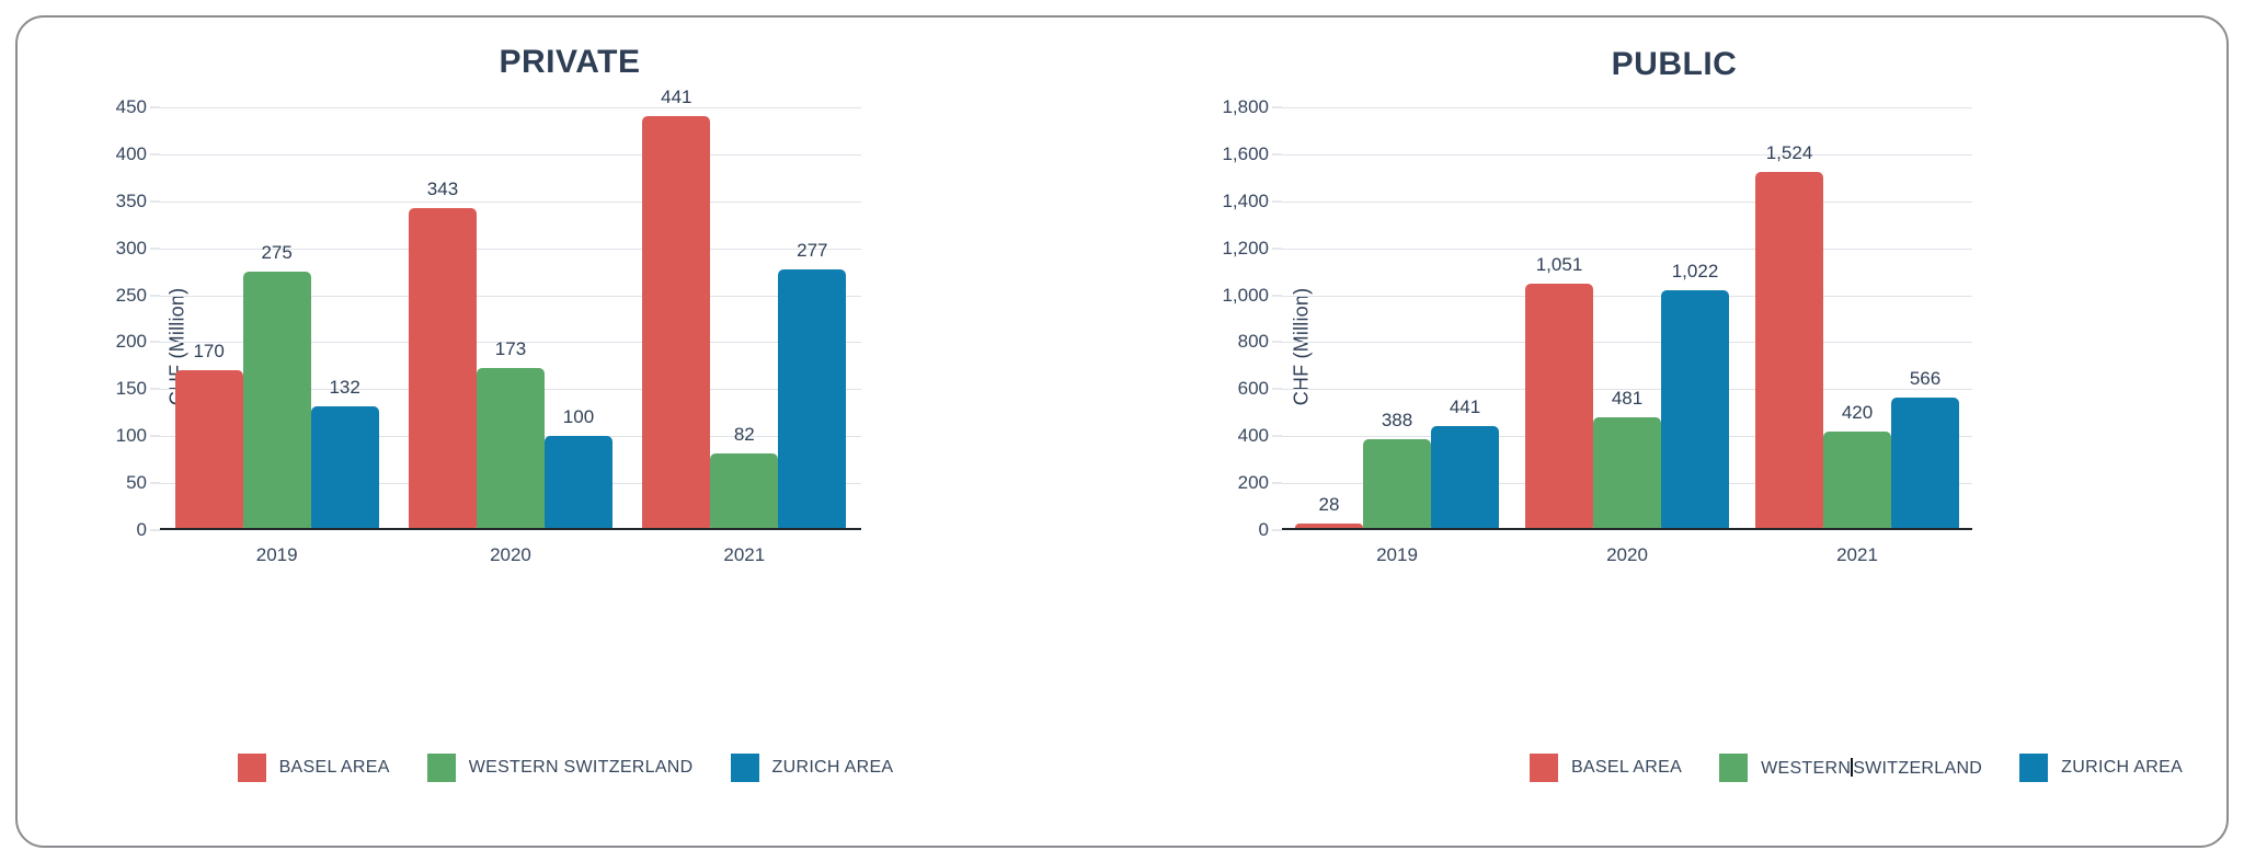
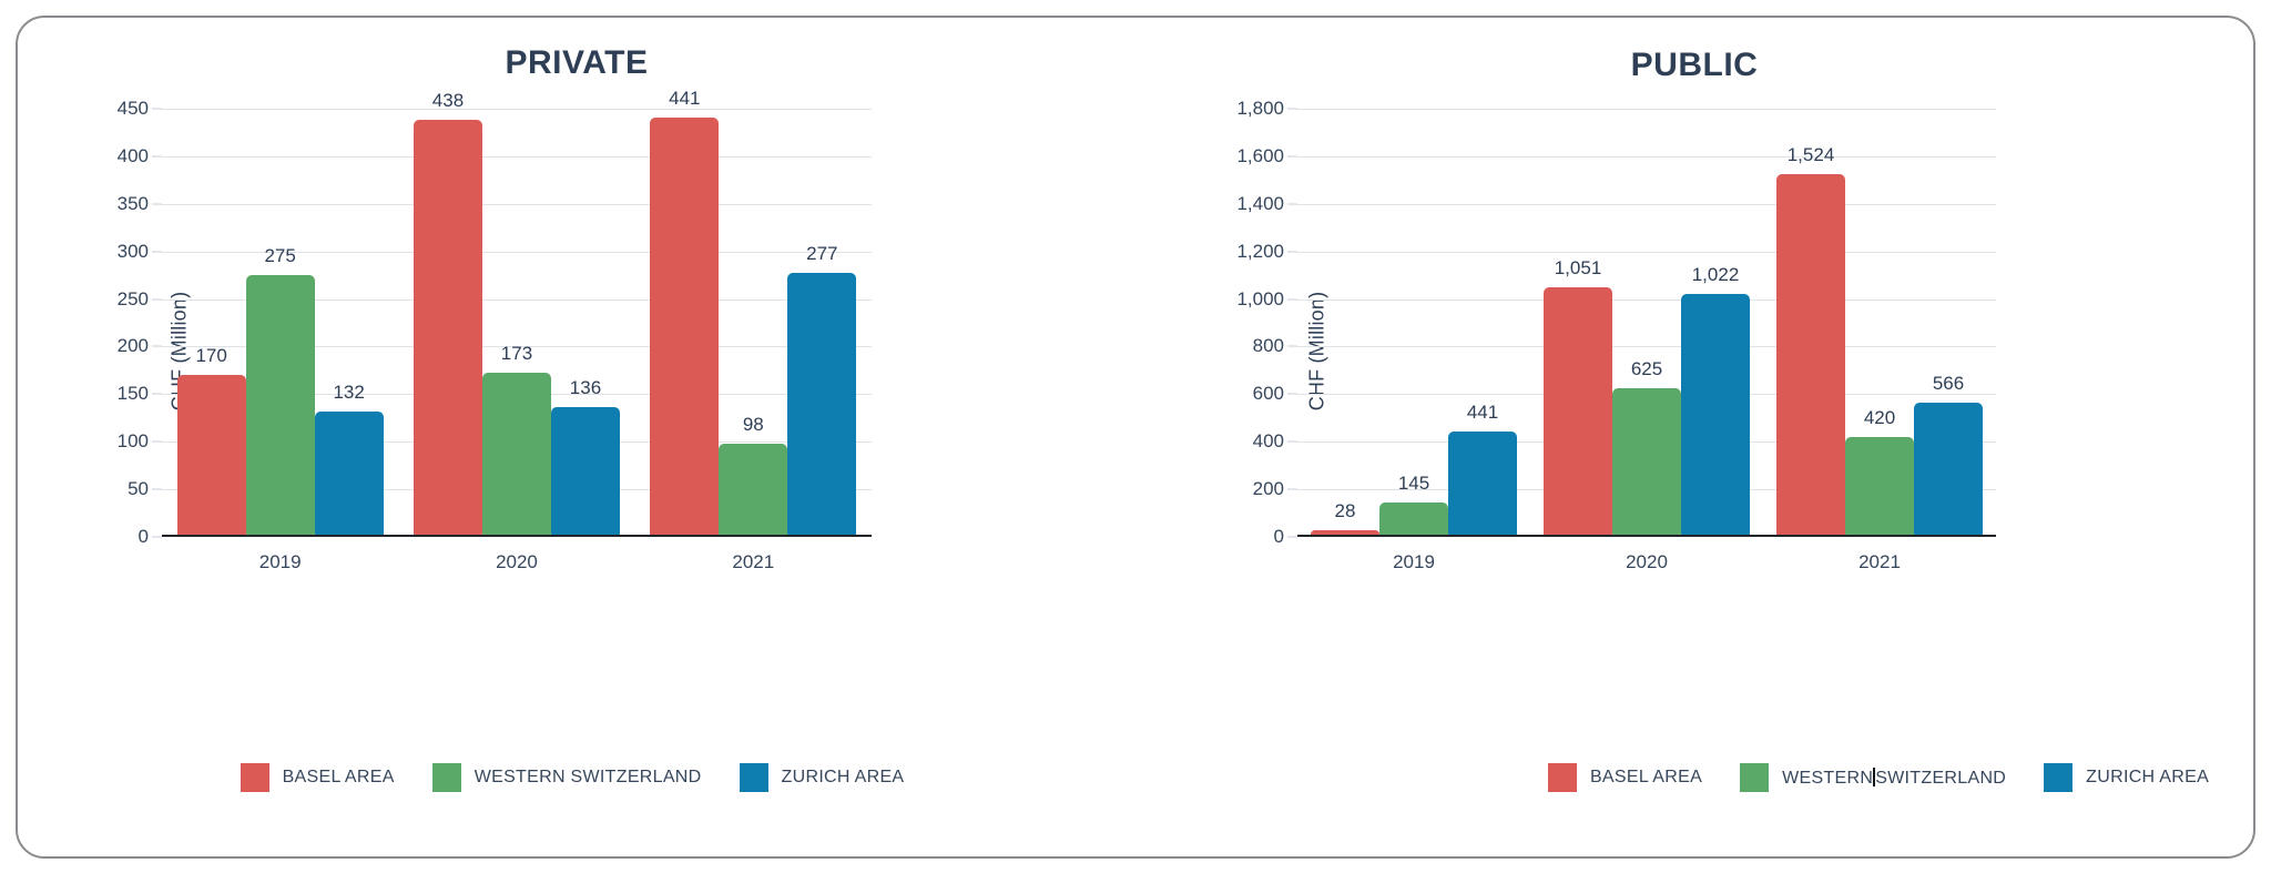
PRIVATE/BASEL AREA/2020: 343 -> 438
PRIVATE/ZURICH AREA/2020: 100 -> 136
PRIVATE/WESTERN SWITZERLAND/2021: 82 -> 98
PUBLIC/WESTERN SWITZERLAND/2019: 388 -> 145
PUBLIC/WESTERN SWITZERLAND/2020: 481 -> 625
